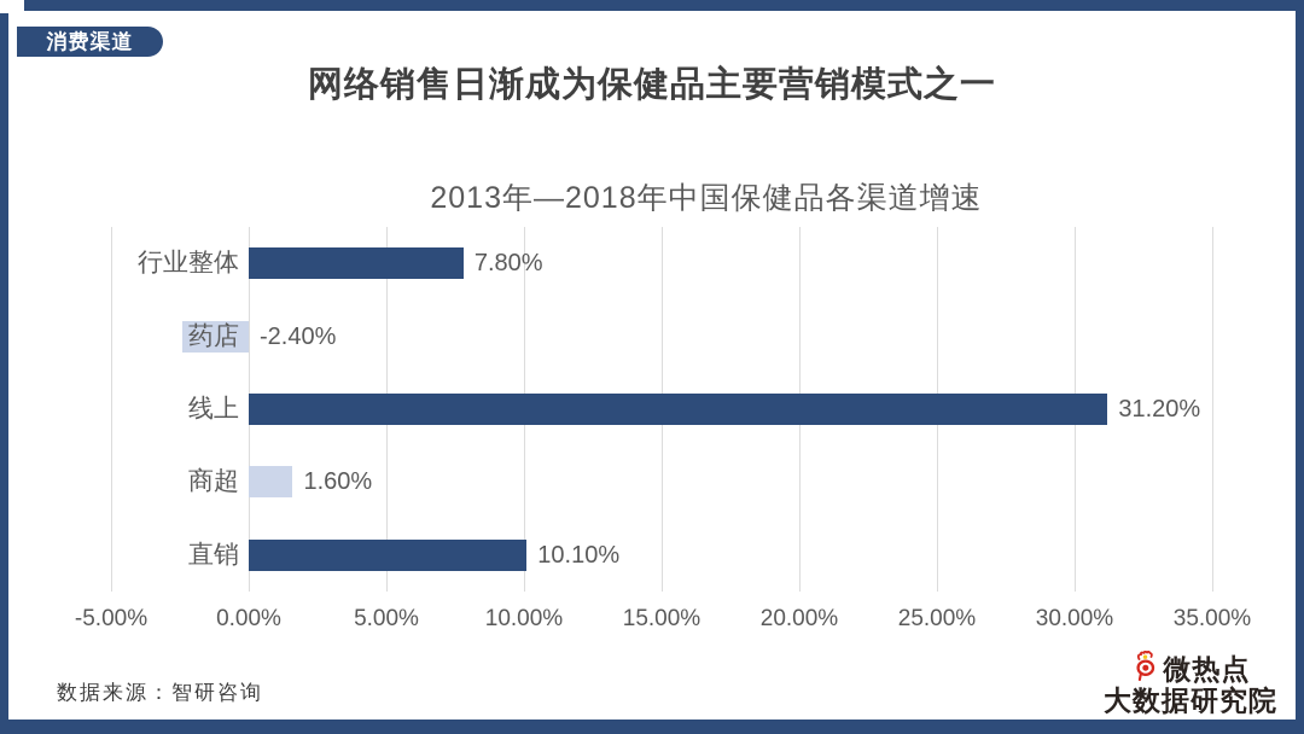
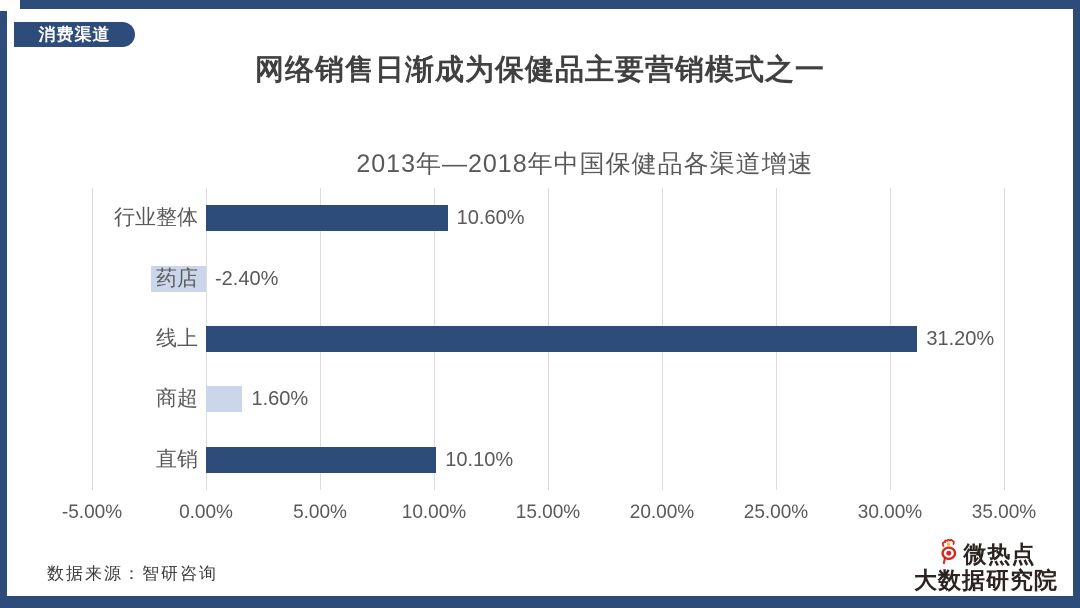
行业整体: 7.80% -> 10.60%
